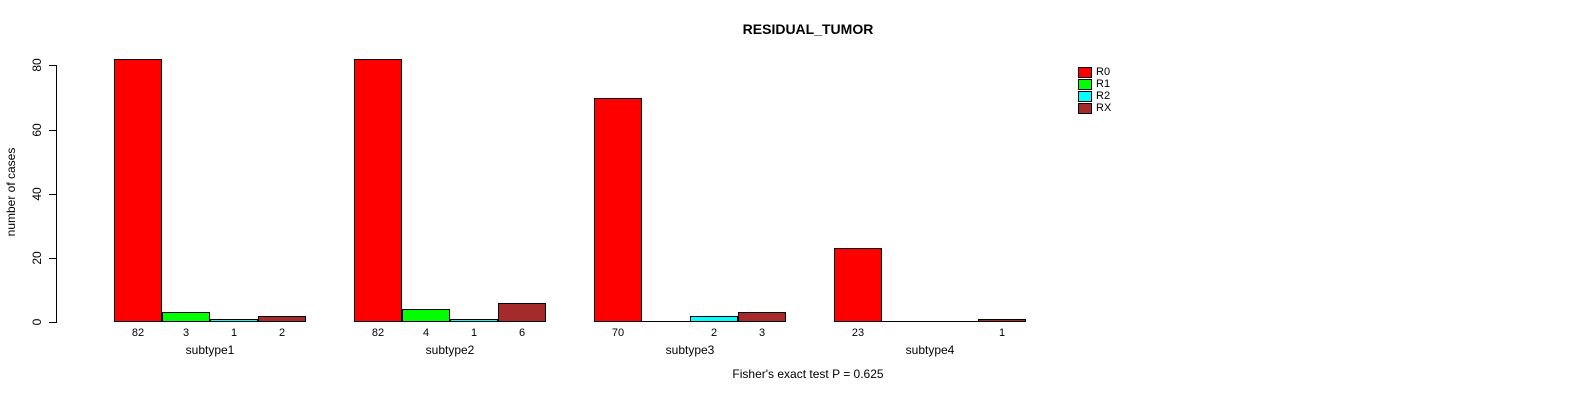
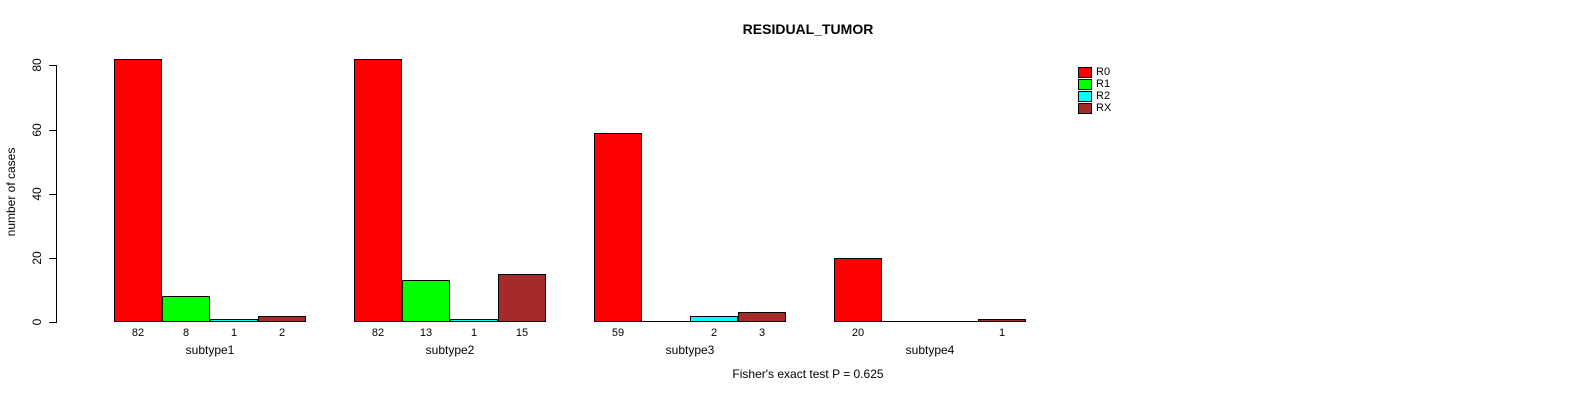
R1/subtype1: 3 -> 8
R1/subtype2: 4 -> 13
RX/subtype2: 6 -> 15
R0/subtype3: 70 -> 59
R0/subtype4: 23 -> 20
